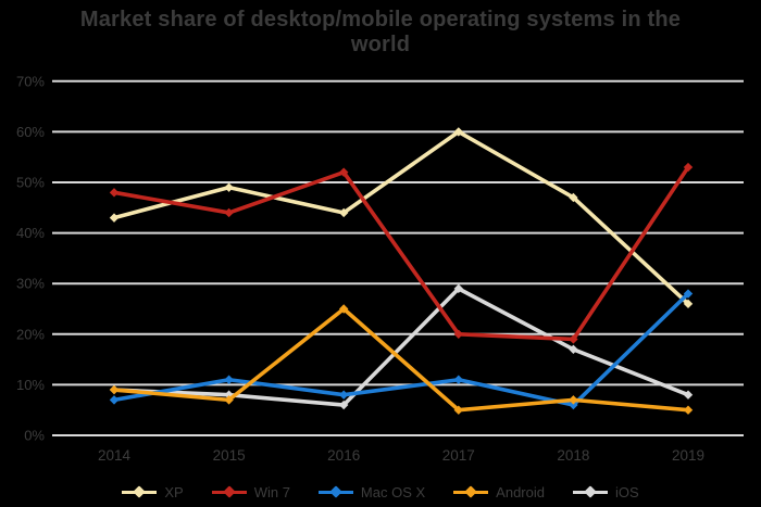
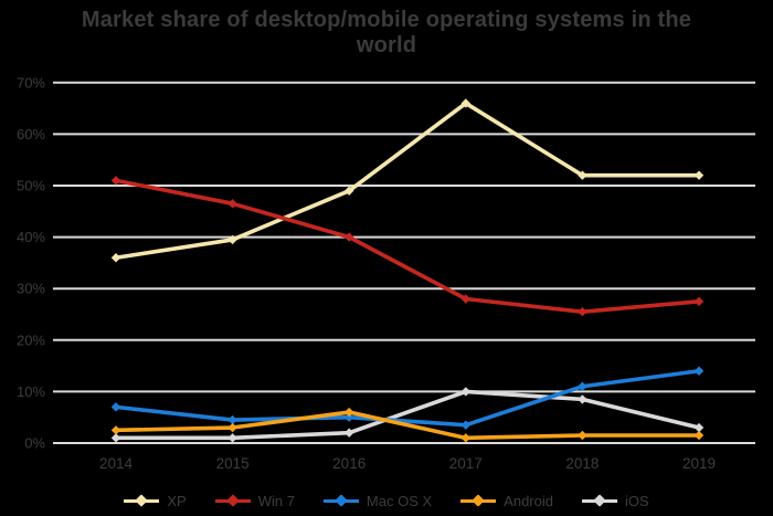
XP/2014: 43% -> 36%
Win 7/2014: 48% -> 51%
Android/2014: 9% -> 2%
iOS/2014: 9% -> 1%
XP/2015: 49% -> 40%
Win 7/2015: 44% -> 46%
Mac OS X/2015: 11% -> 4%
Android/2015: 7% -> 3%
iOS/2015: 8% -> 1%
XP/2016: 44% -> 49%
Win 7/2016: 52% -> 40%
Mac OS X/2016: 8% -> 5%
Android/2016: 25% -> 6%
iOS/2016: 6% -> 2%
XP/2017: 60% -> 66%
Win 7/2017: 20% -> 28%
Mac OS X/2017: 11% -> 4%
Android/2017: 5% -> 1%
iOS/2017: 29% -> 10%
XP/2018: 47% -> 52%
Win 7/2018: 19% -> 26%
Mac OS X/2018: 6% -> 11%
Android/2018: 7% -> 2%
iOS/2018: 17% -> 8%
XP/2019: 26% -> 52%
Win 7/2019: 53% -> 28%
Mac OS X/2019: 28% -> 14%
Android/2019: 5% -> 2%
iOS/2019: 8% -> 3%
